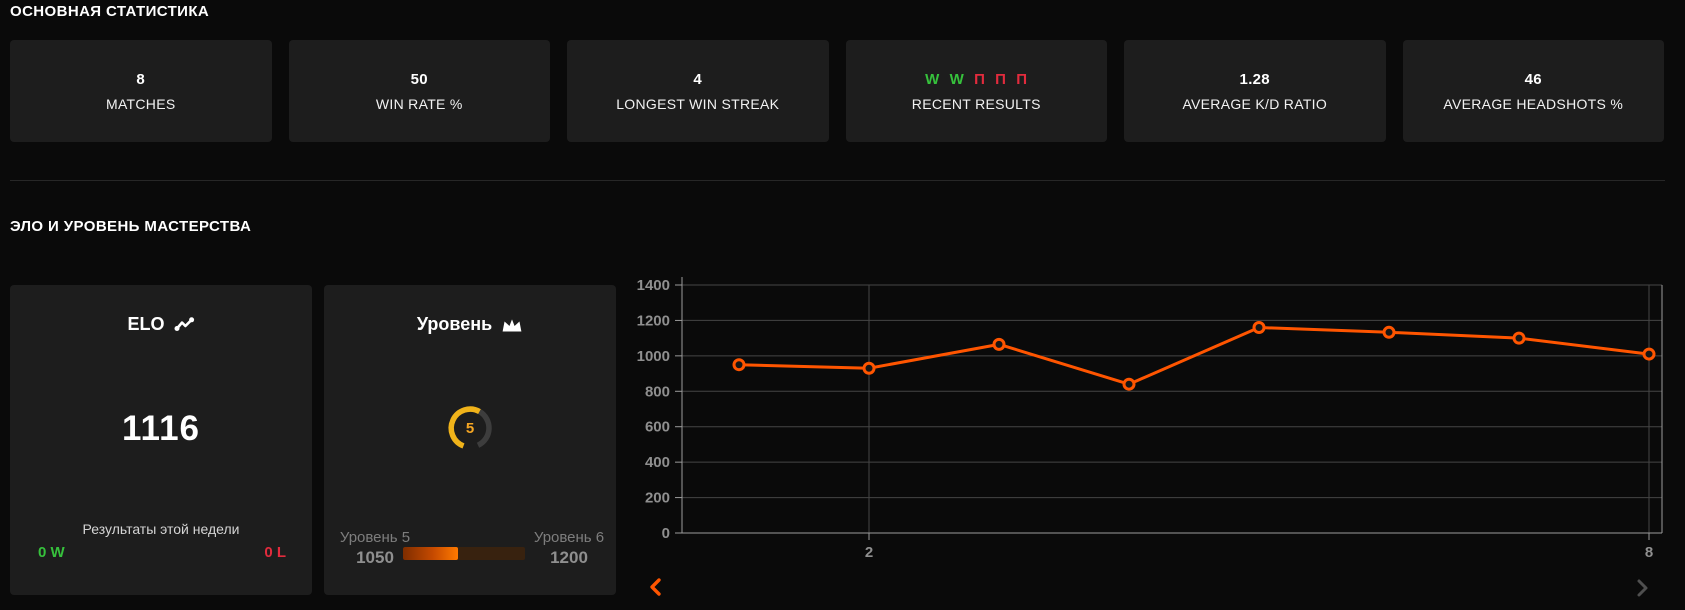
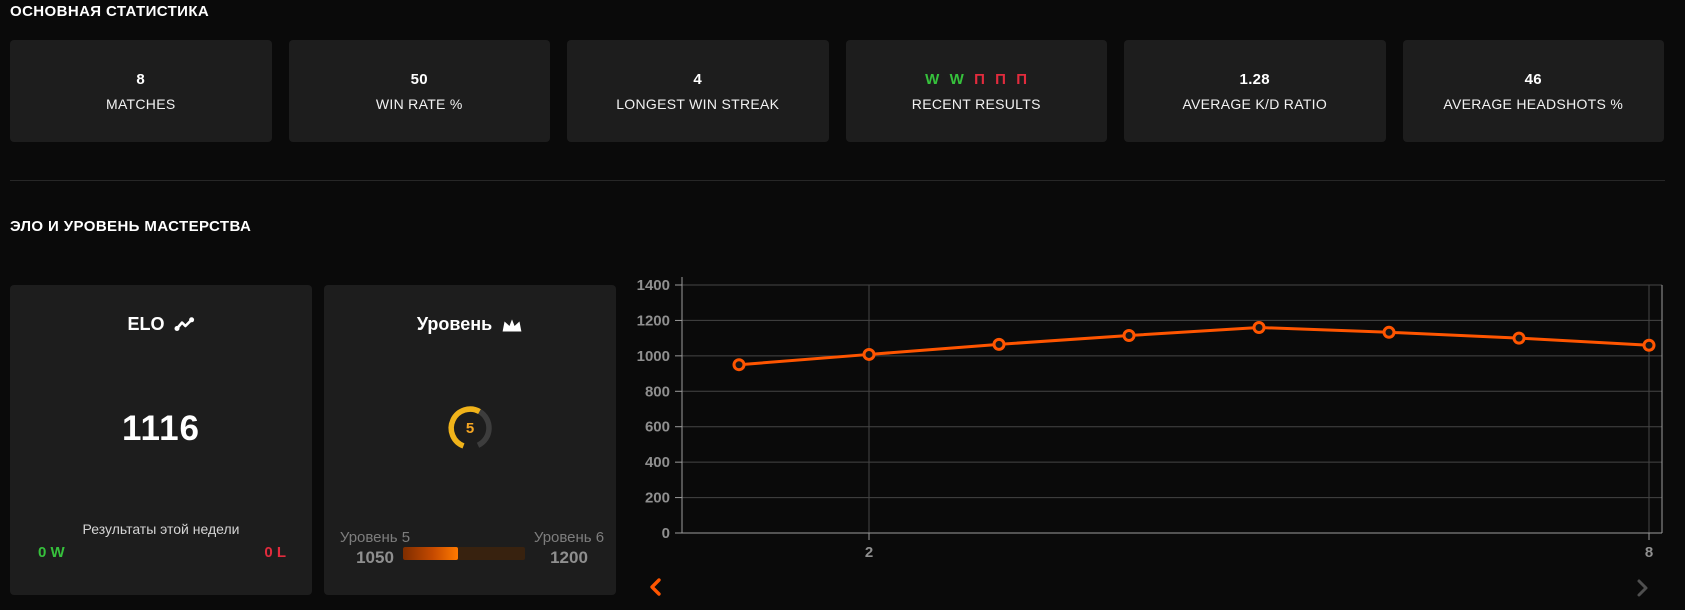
2: 930 -> 1010
4: 840 -> 1120
8: 1010 -> 1060
